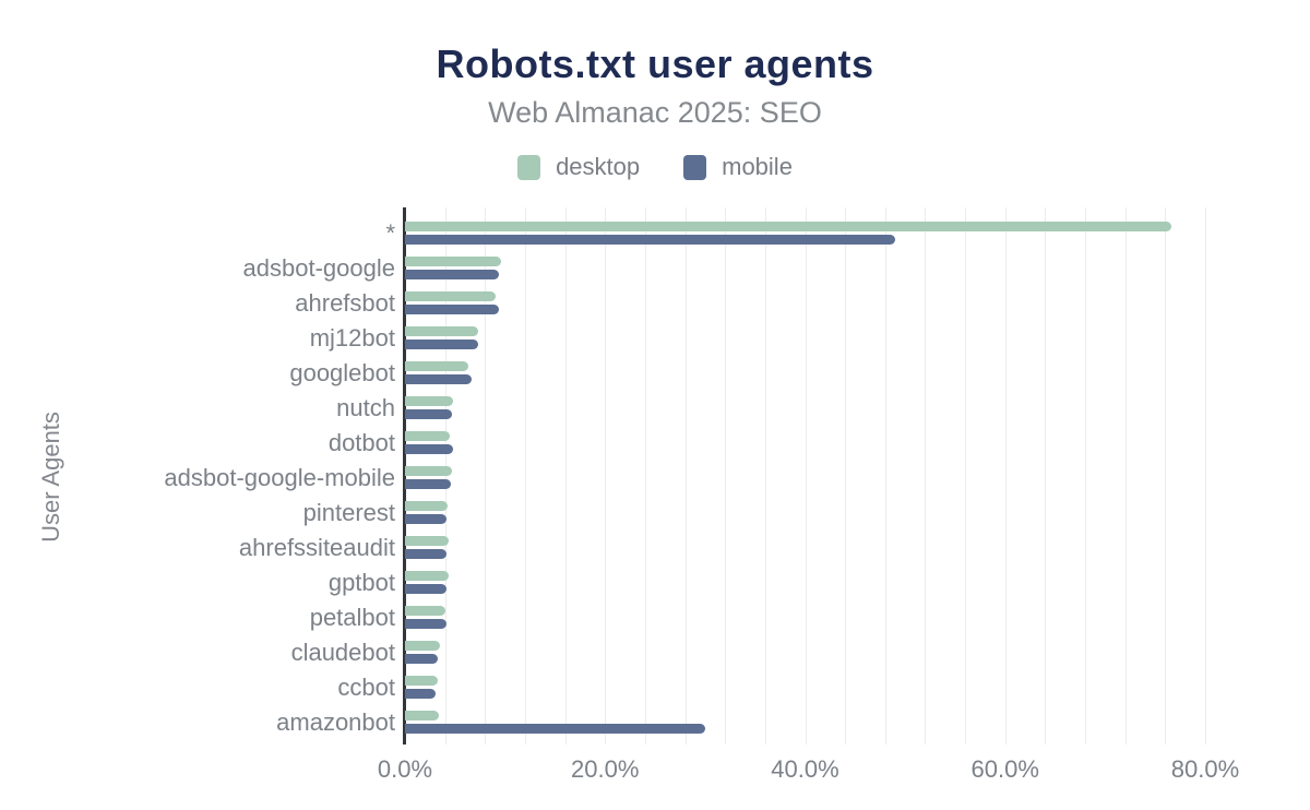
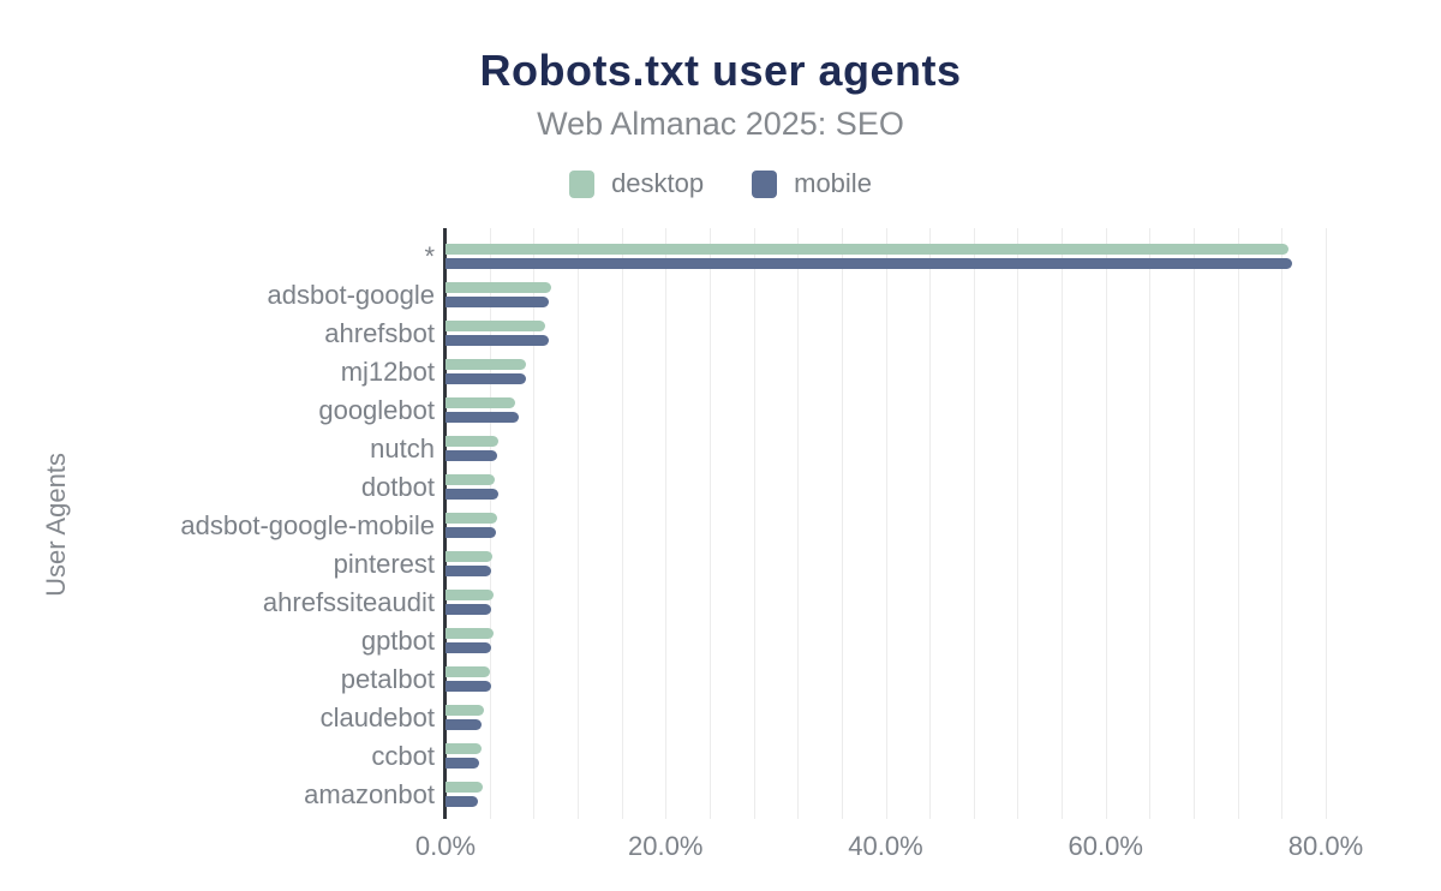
mobile/*: 49% -> 77%
mobile/amazonbot: 30% -> 3%
